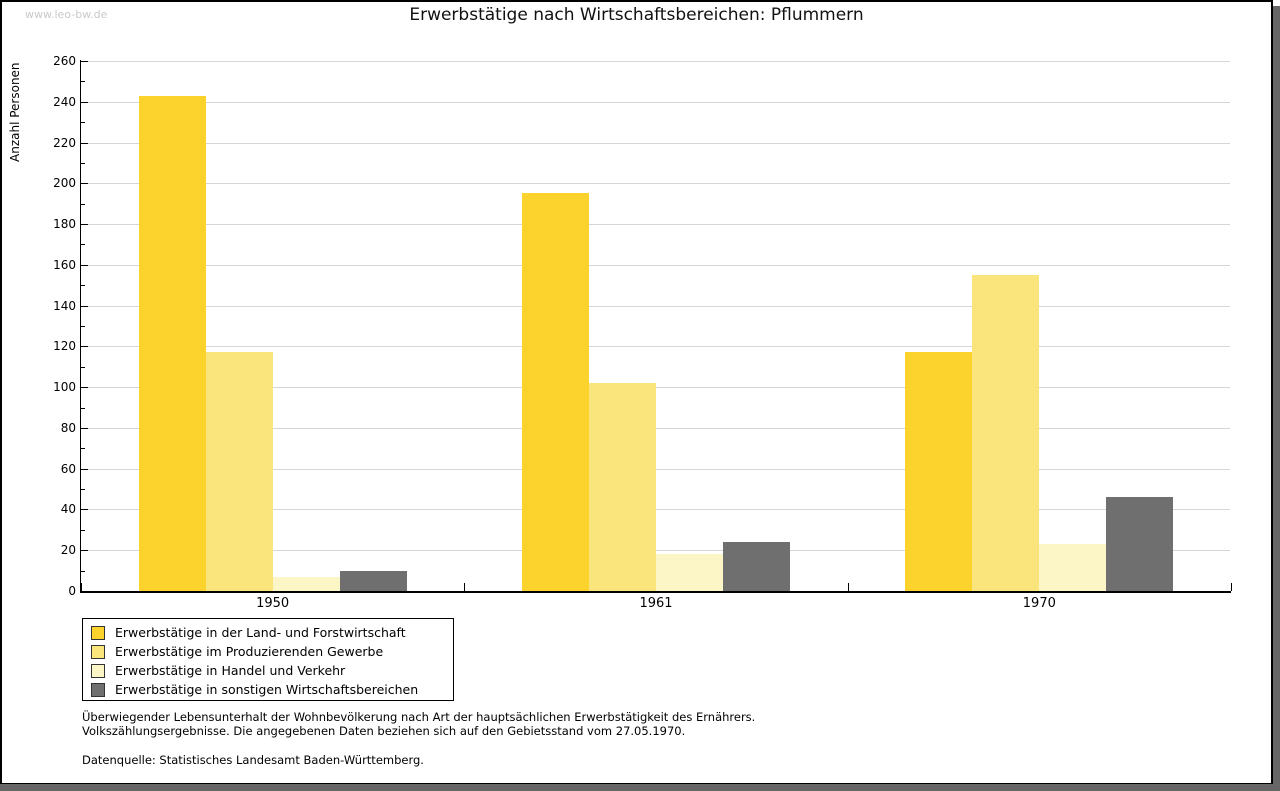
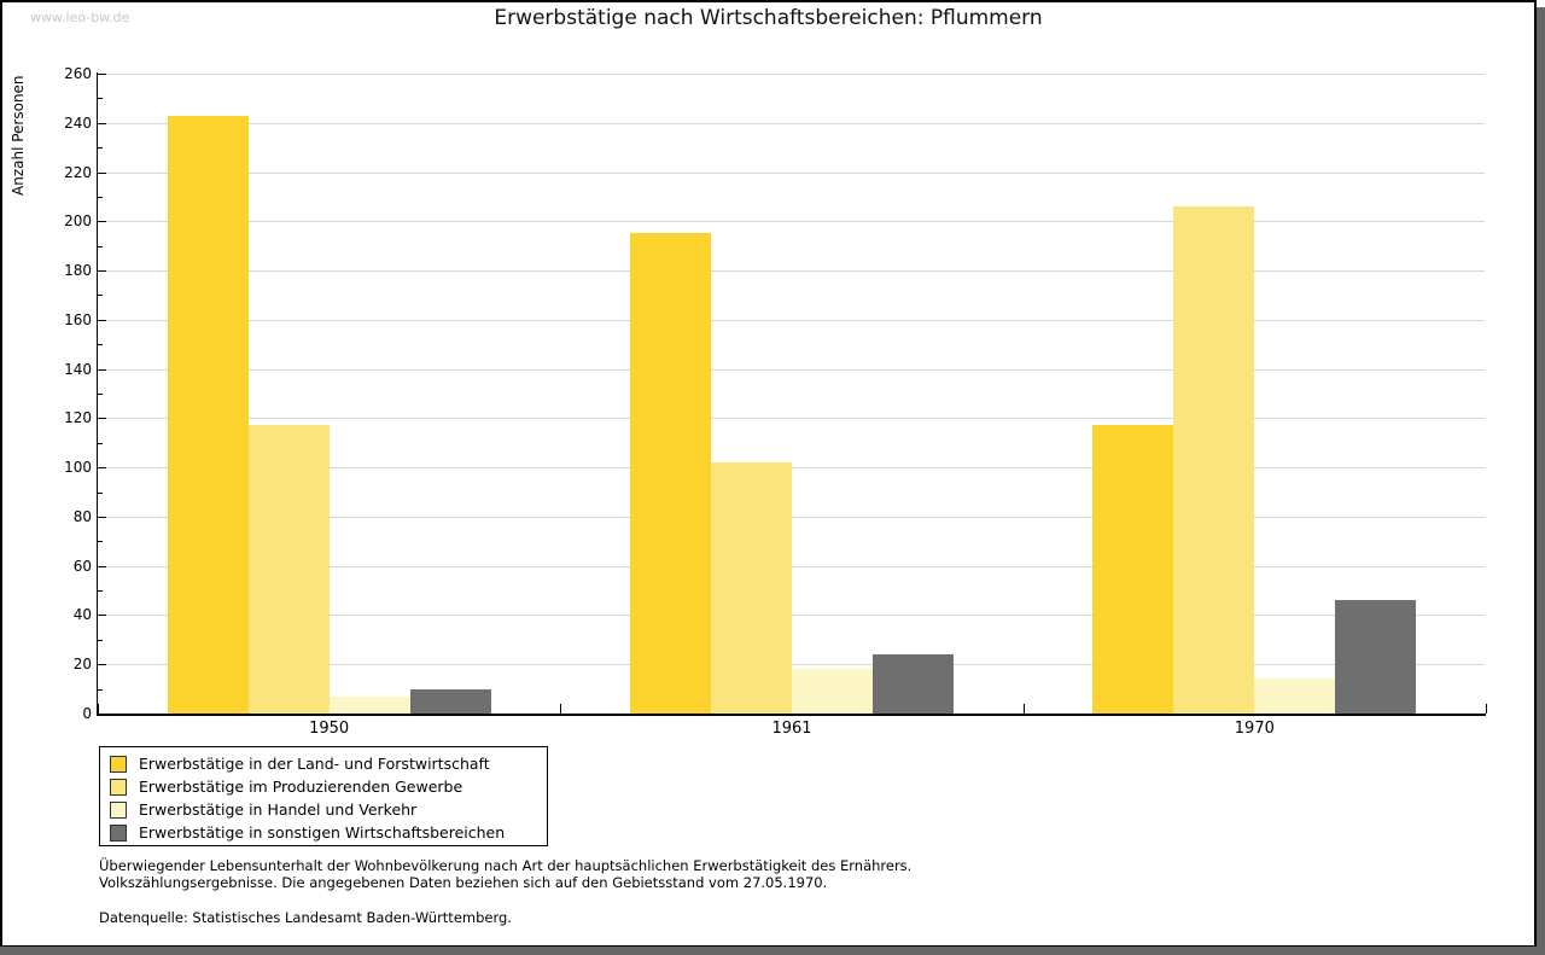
Erwerbstätige im Produzierenden Gewerbe/1970: 155 -> 206
Erwerbstätige in Handel und Verkehr/1970: 23 -> 14
